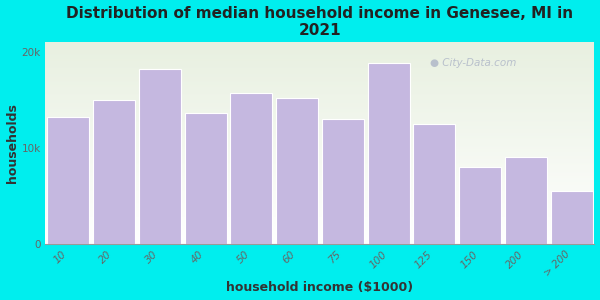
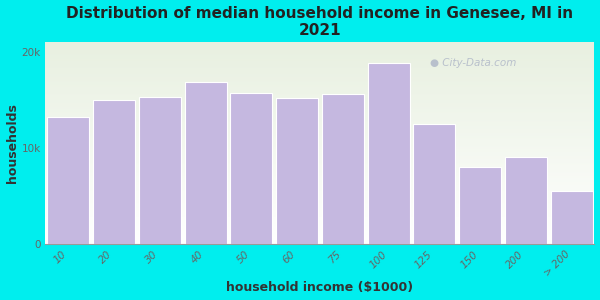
30: 18.2k -> 15.3k
40: 13.6k -> 16.8k
75: 13.0k -> 15.6k
